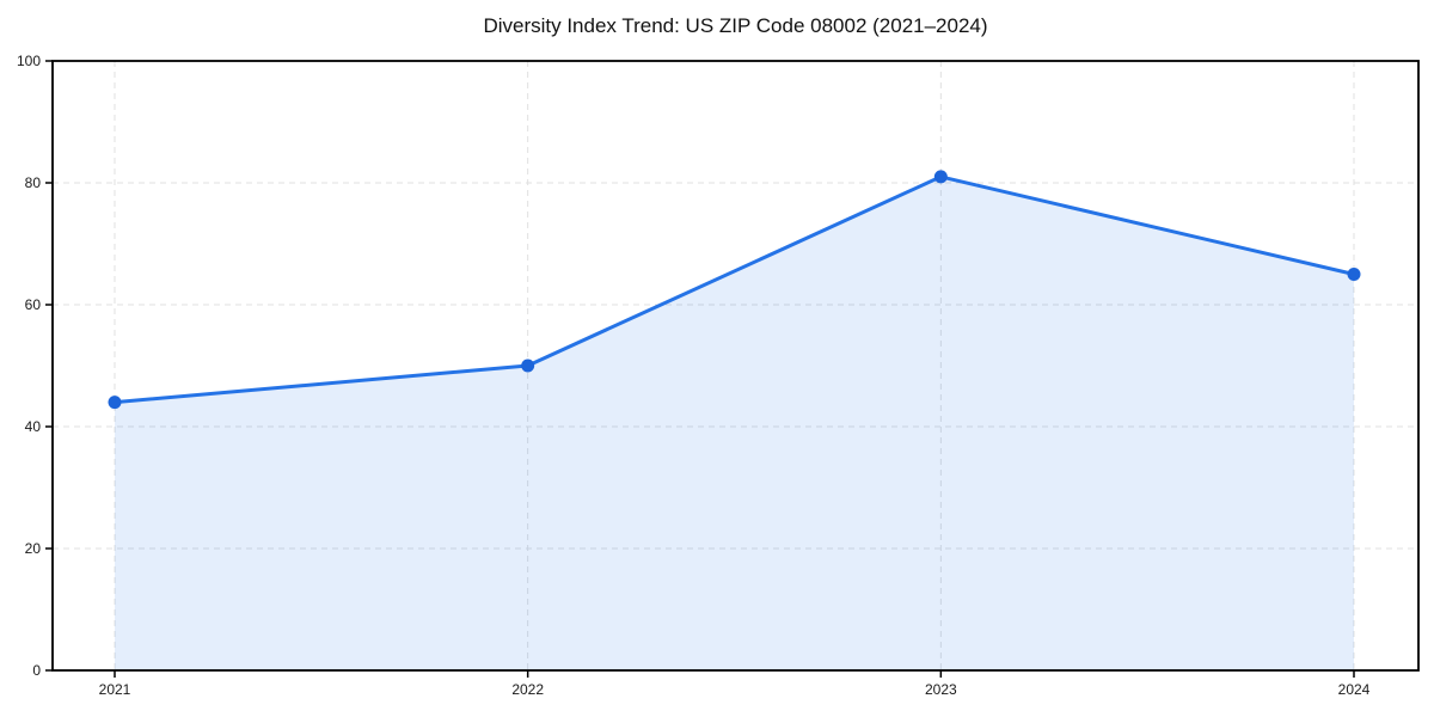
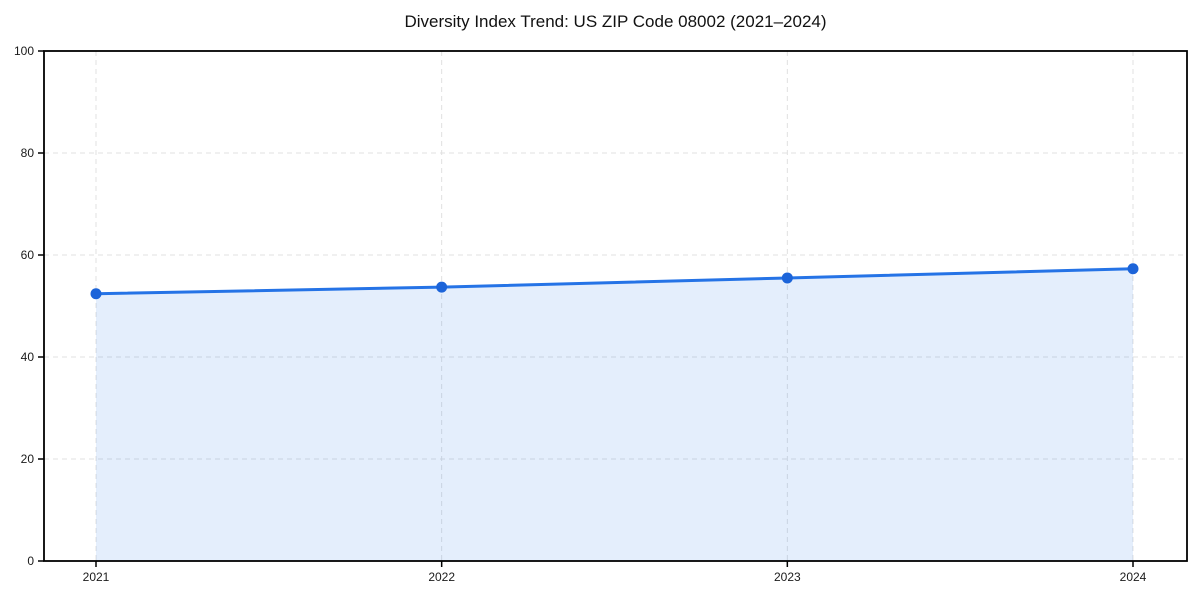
2021: 44 -> 52
2022: 50 -> 54
2023: 81 -> 56
2024: 65 -> 57
